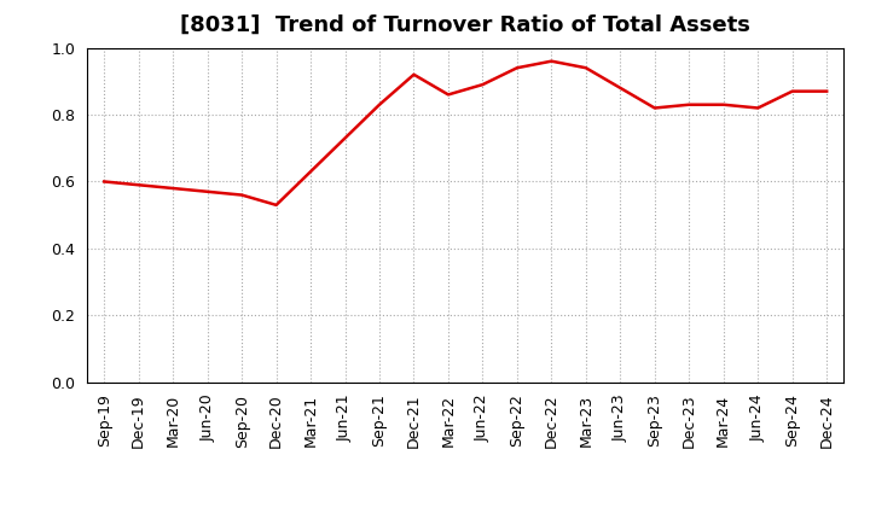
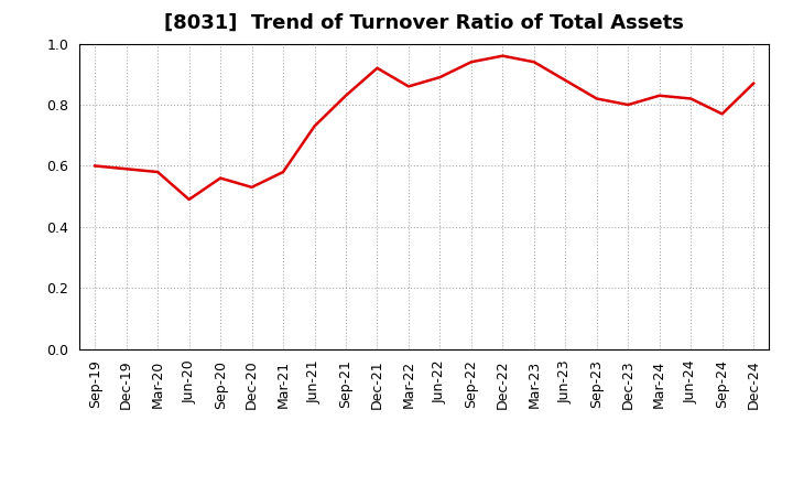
Jun-20: 0.57 -> 0.49
Mar-21: 0.63 -> 0.58
Dec-23: 0.83 -> 0.80
Sep-24: 0.87 -> 0.77
